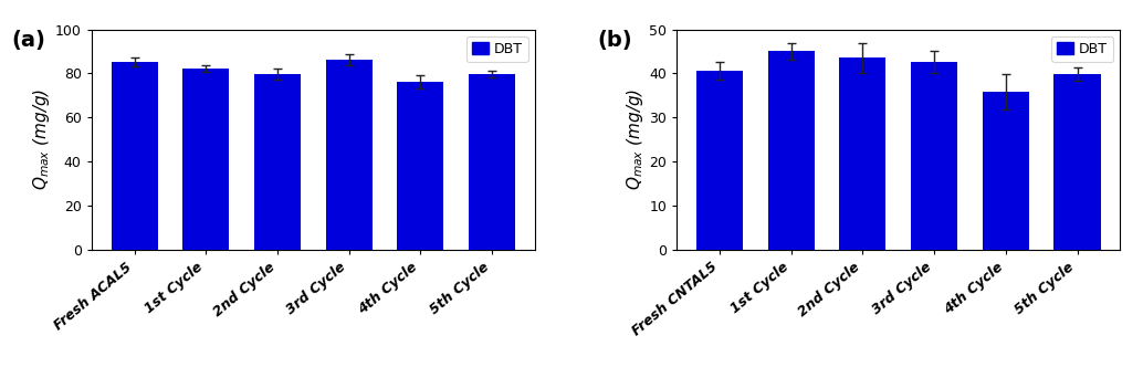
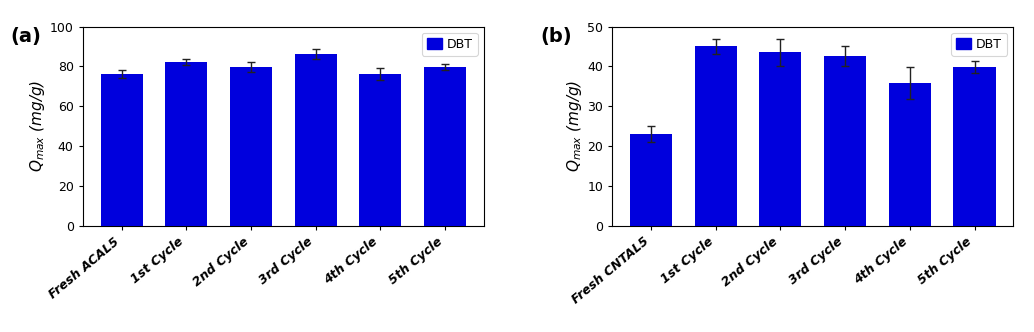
Fresh ACAL5: 85 -> 76
Fresh CNTAL5: 40.5 -> 23.0
